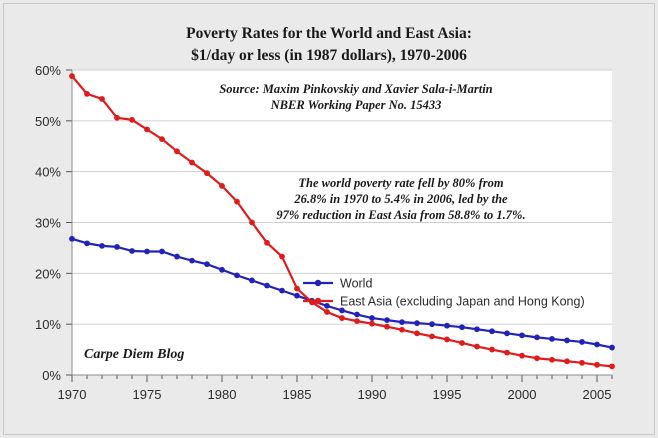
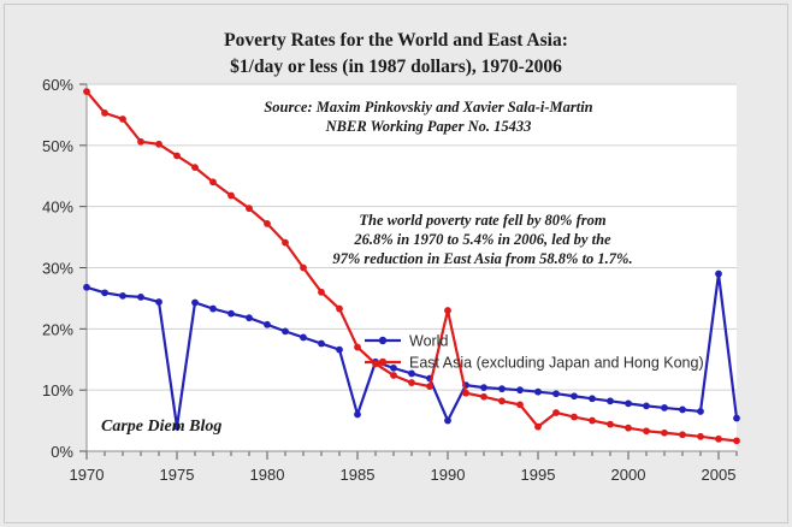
World/1975: 24% -> 4%
World/1985: 16% -> 6%
World/1990: 11% -> 5%
East Asia (excluding Japan and Hong Kong)/1990: 10% -> 23%
East Asia (excluding Japan and Hong Kong)/1995: 7% -> 4%
World/2005: 6% -> 29%
